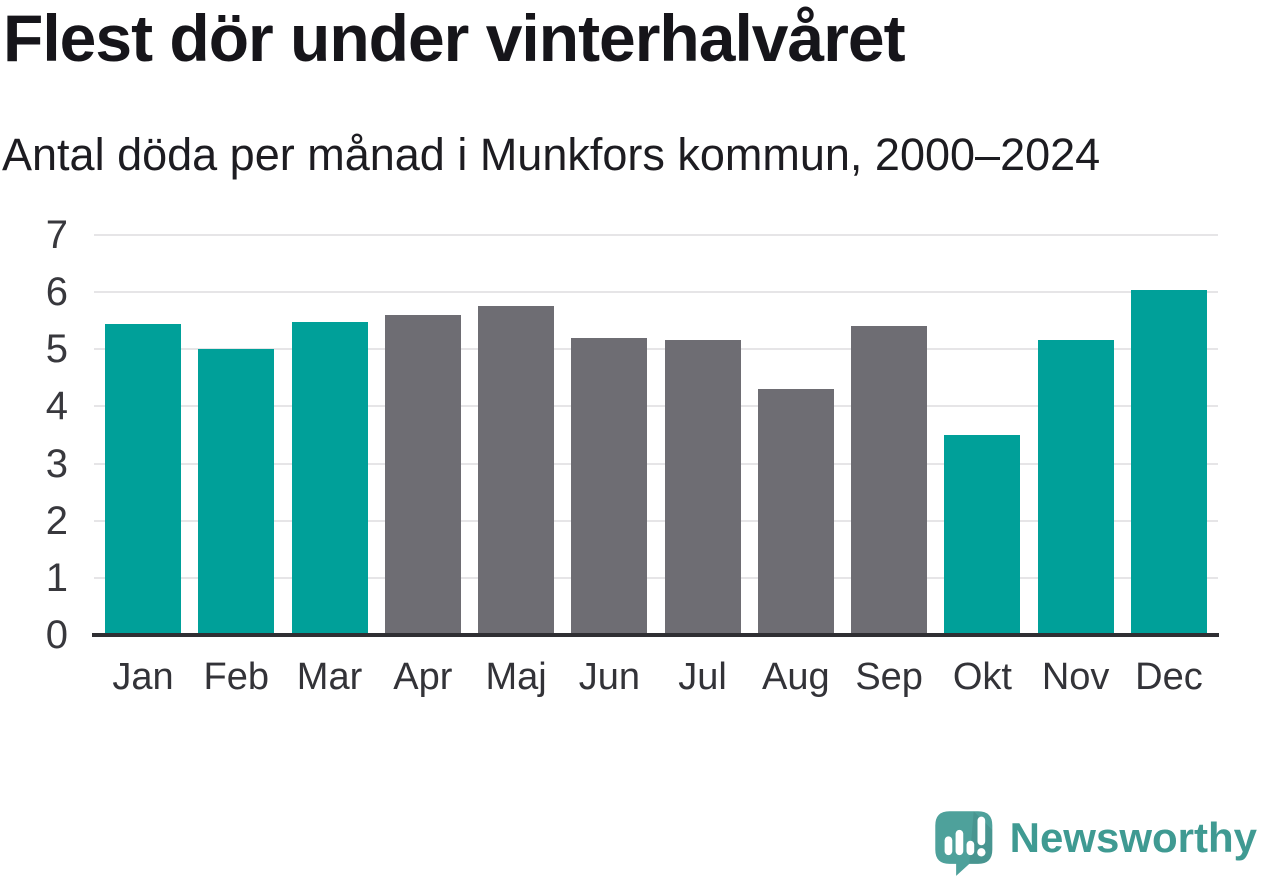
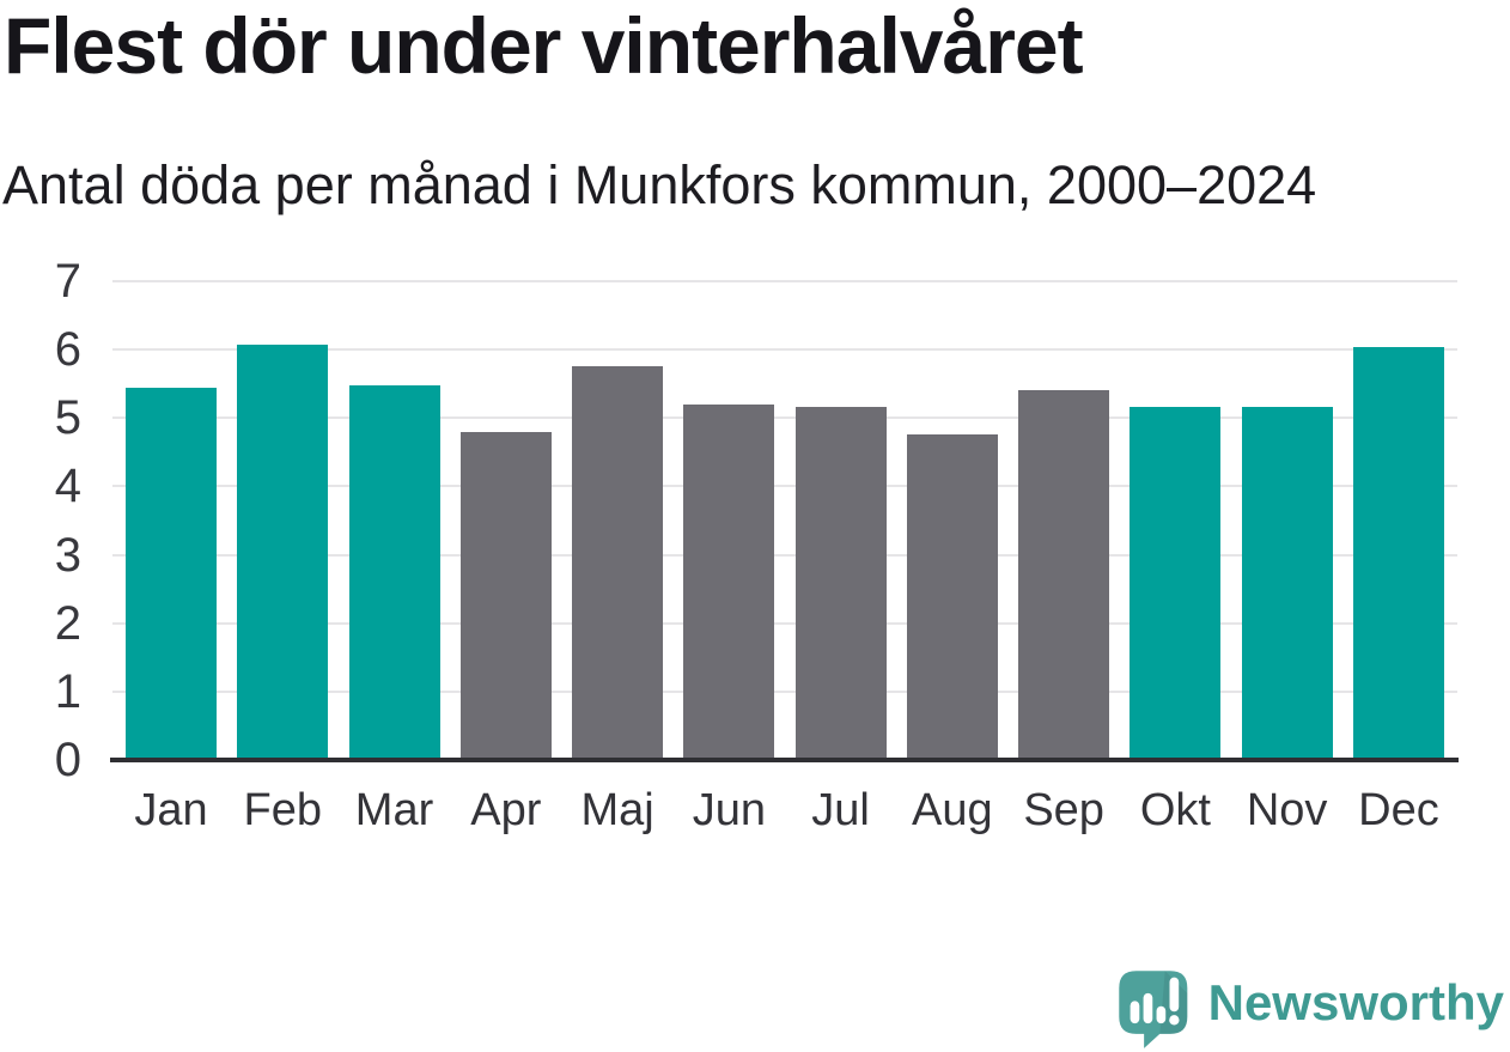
Feb: 5.0 -> 6.1
Apr: 5.6 -> 4.8
Aug: 4.3 -> 4.8
Okt: 3.5 -> 5.2
